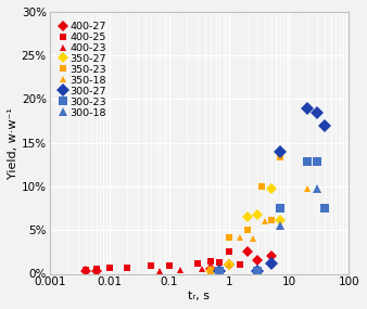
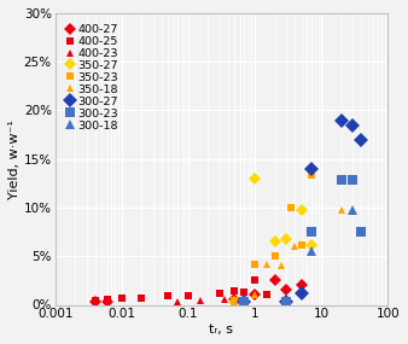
350-27/1: 1.0% -> 13.0%
